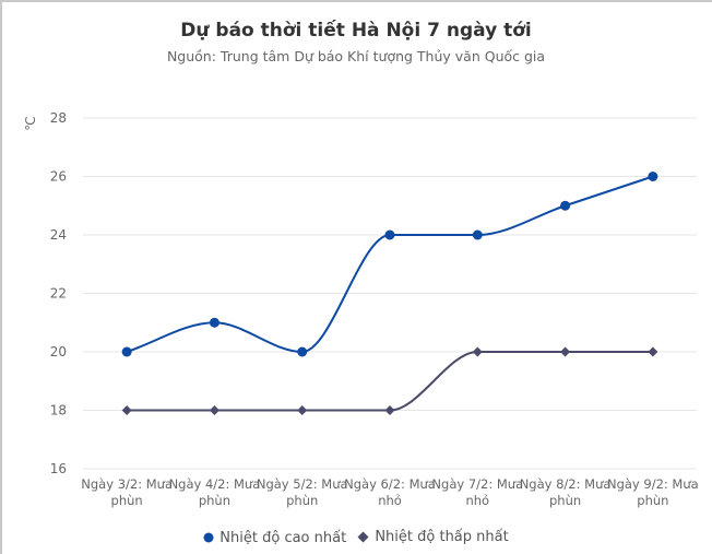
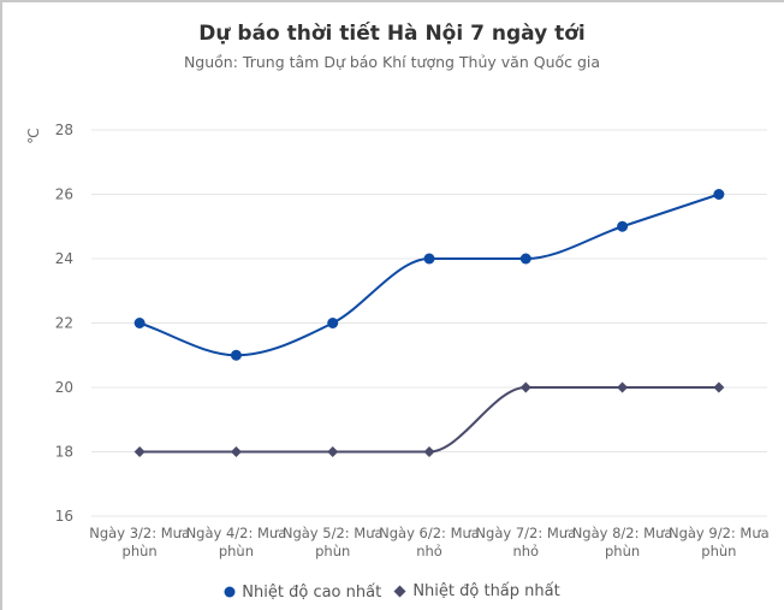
Nhiệt độ cao nhất/Ngày 3/2: Mưa phùn: 20 -> 22
Nhiệt độ cao nhất/Ngày 5/2: Mưa phùn: 20 -> 22
